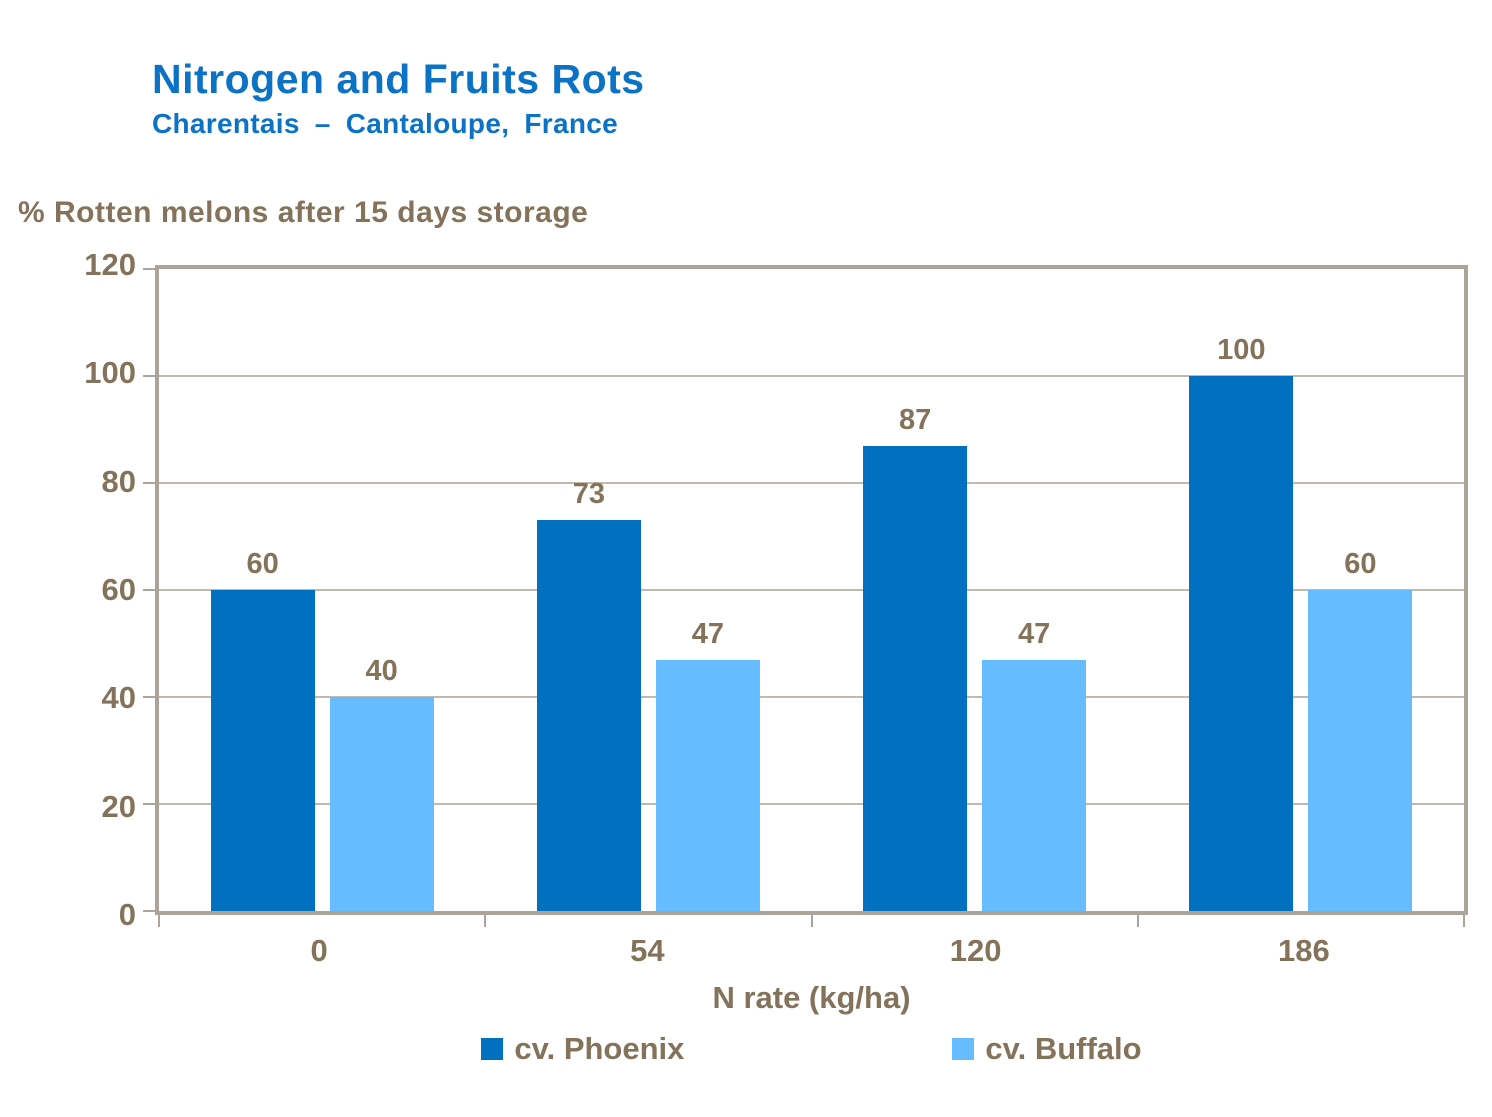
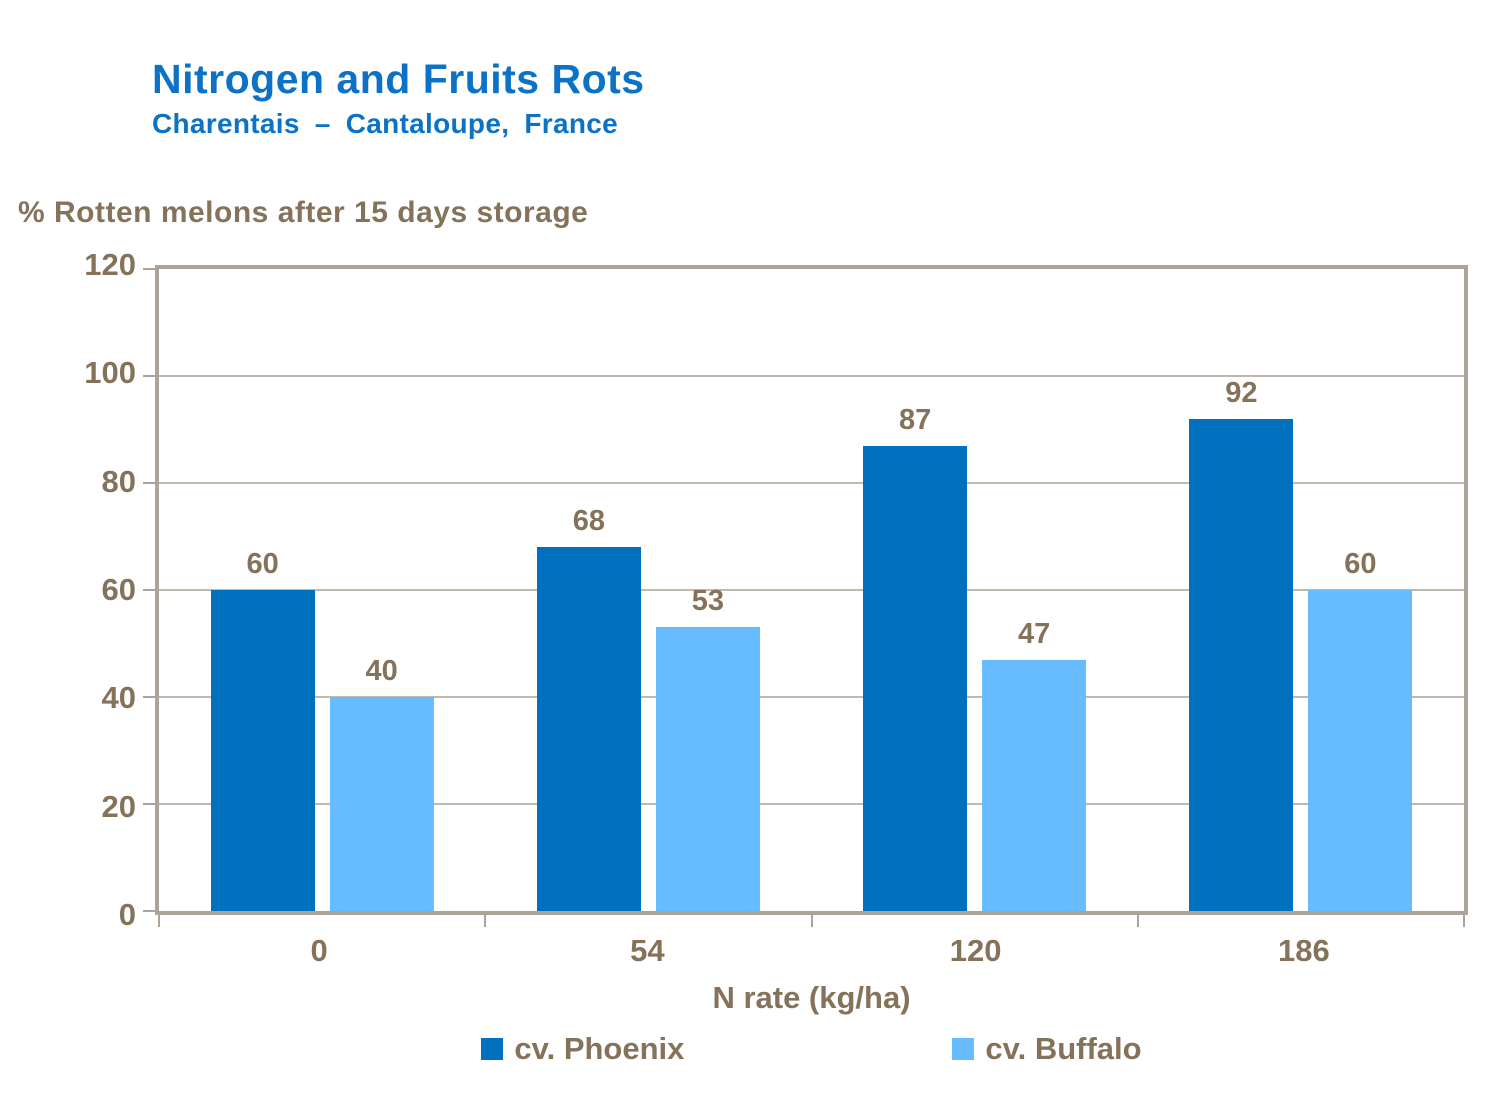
cv. Phoenix/54: 73 -> 68
cv. Buffalo/54: 47 -> 53
cv. Phoenix/186: 100 -> 92
